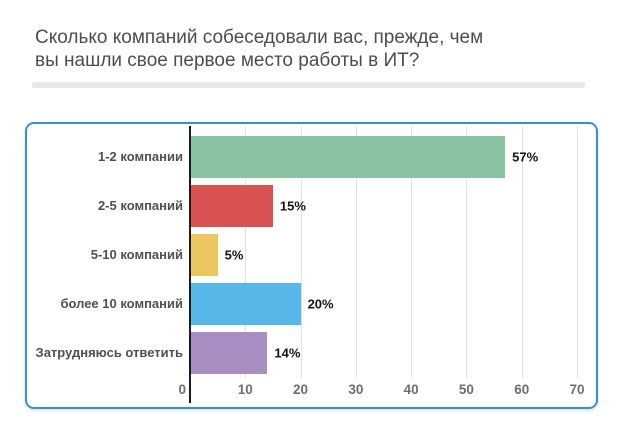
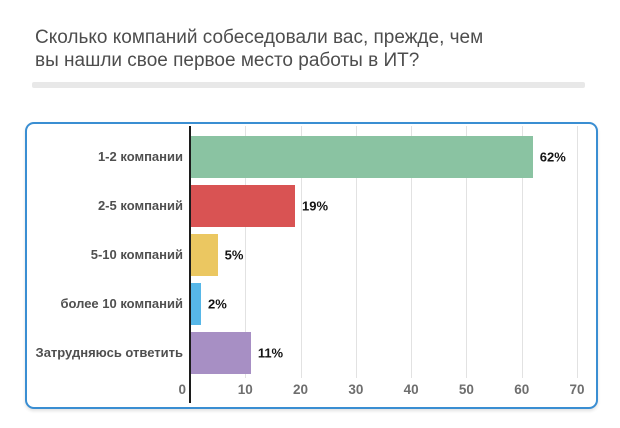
1-2 компании: 57% -> 62%
2-5 компаний: 15% -> 19%
более 10 компаний: 20% -> 2%
Затрудняюсь ответить: 14% -> 11%
